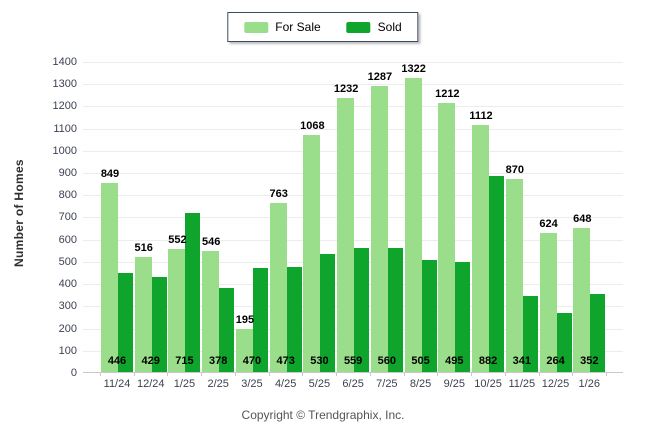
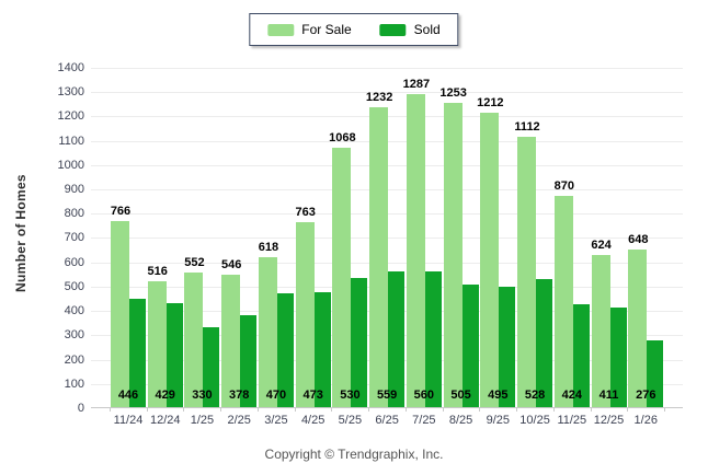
For Sale/11/24: 849 -> 766
Sold/1/25: 715 -> 330
For Sale/3/25: 195 -> 618
For Sale/8/25: 1322 -> 1253
Sold/10/25: 882 -> 528
Sold/11/25: 341 -> 424
Sold/12/25: 264 -> 411
Sold/1/26: 352 -> 276
